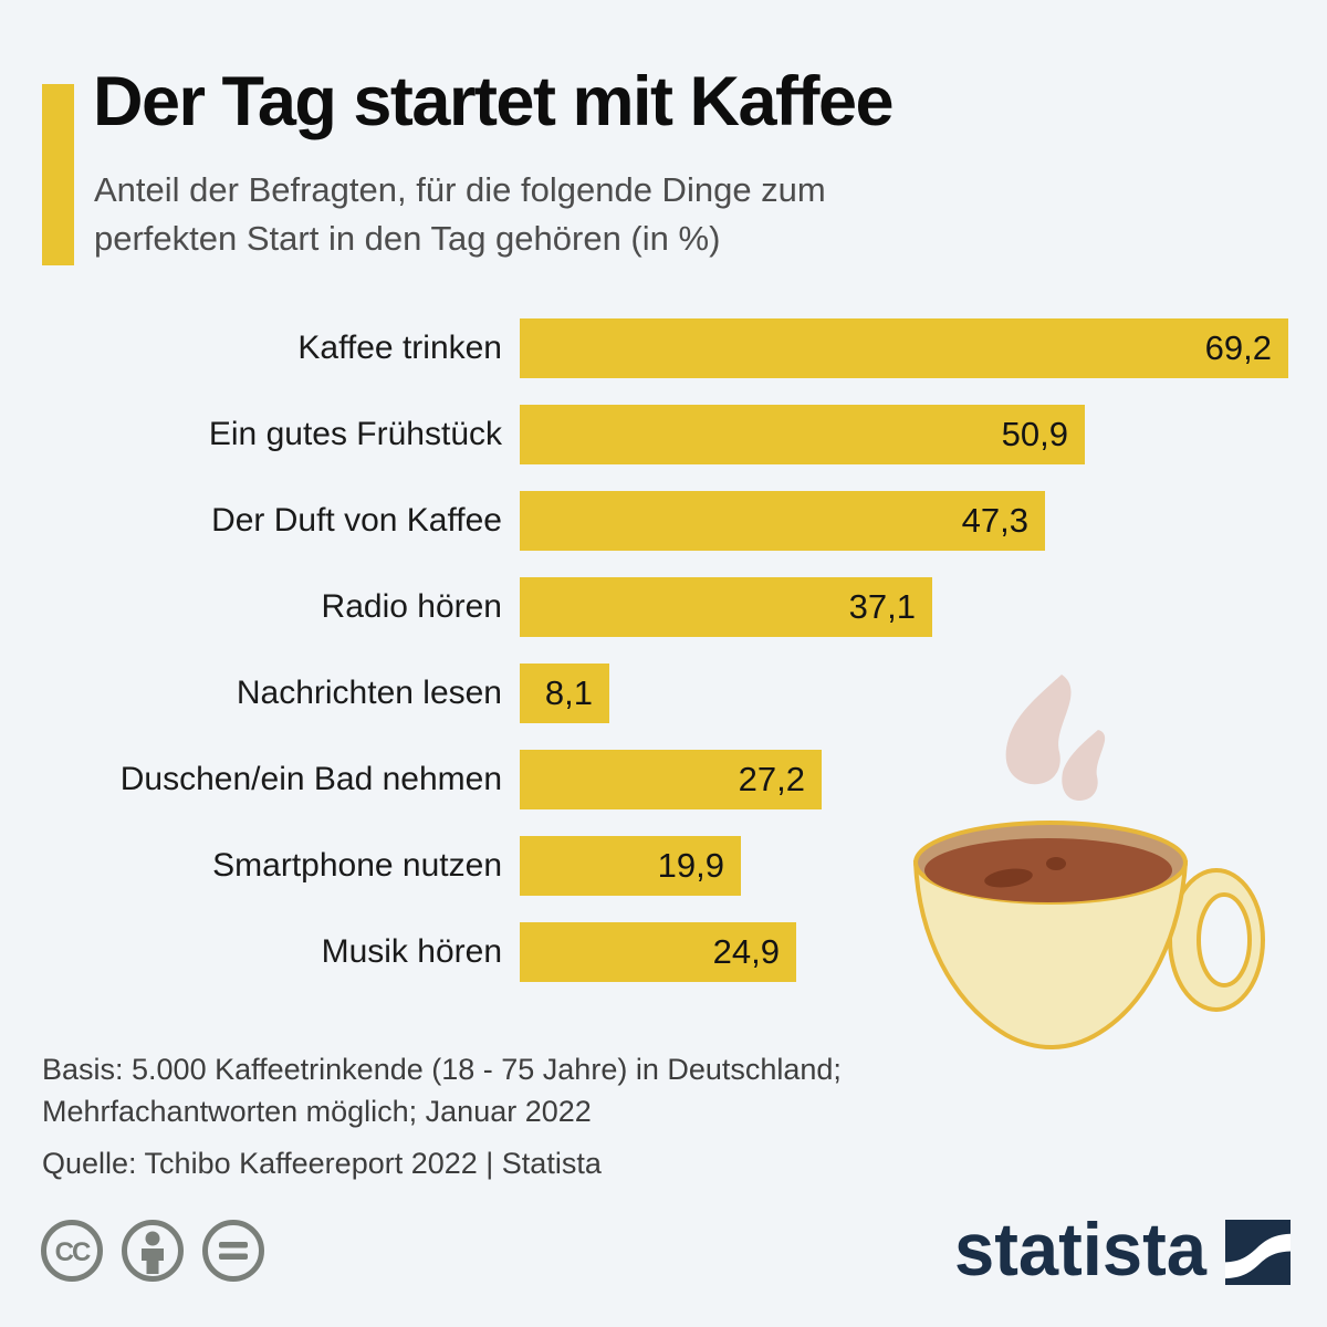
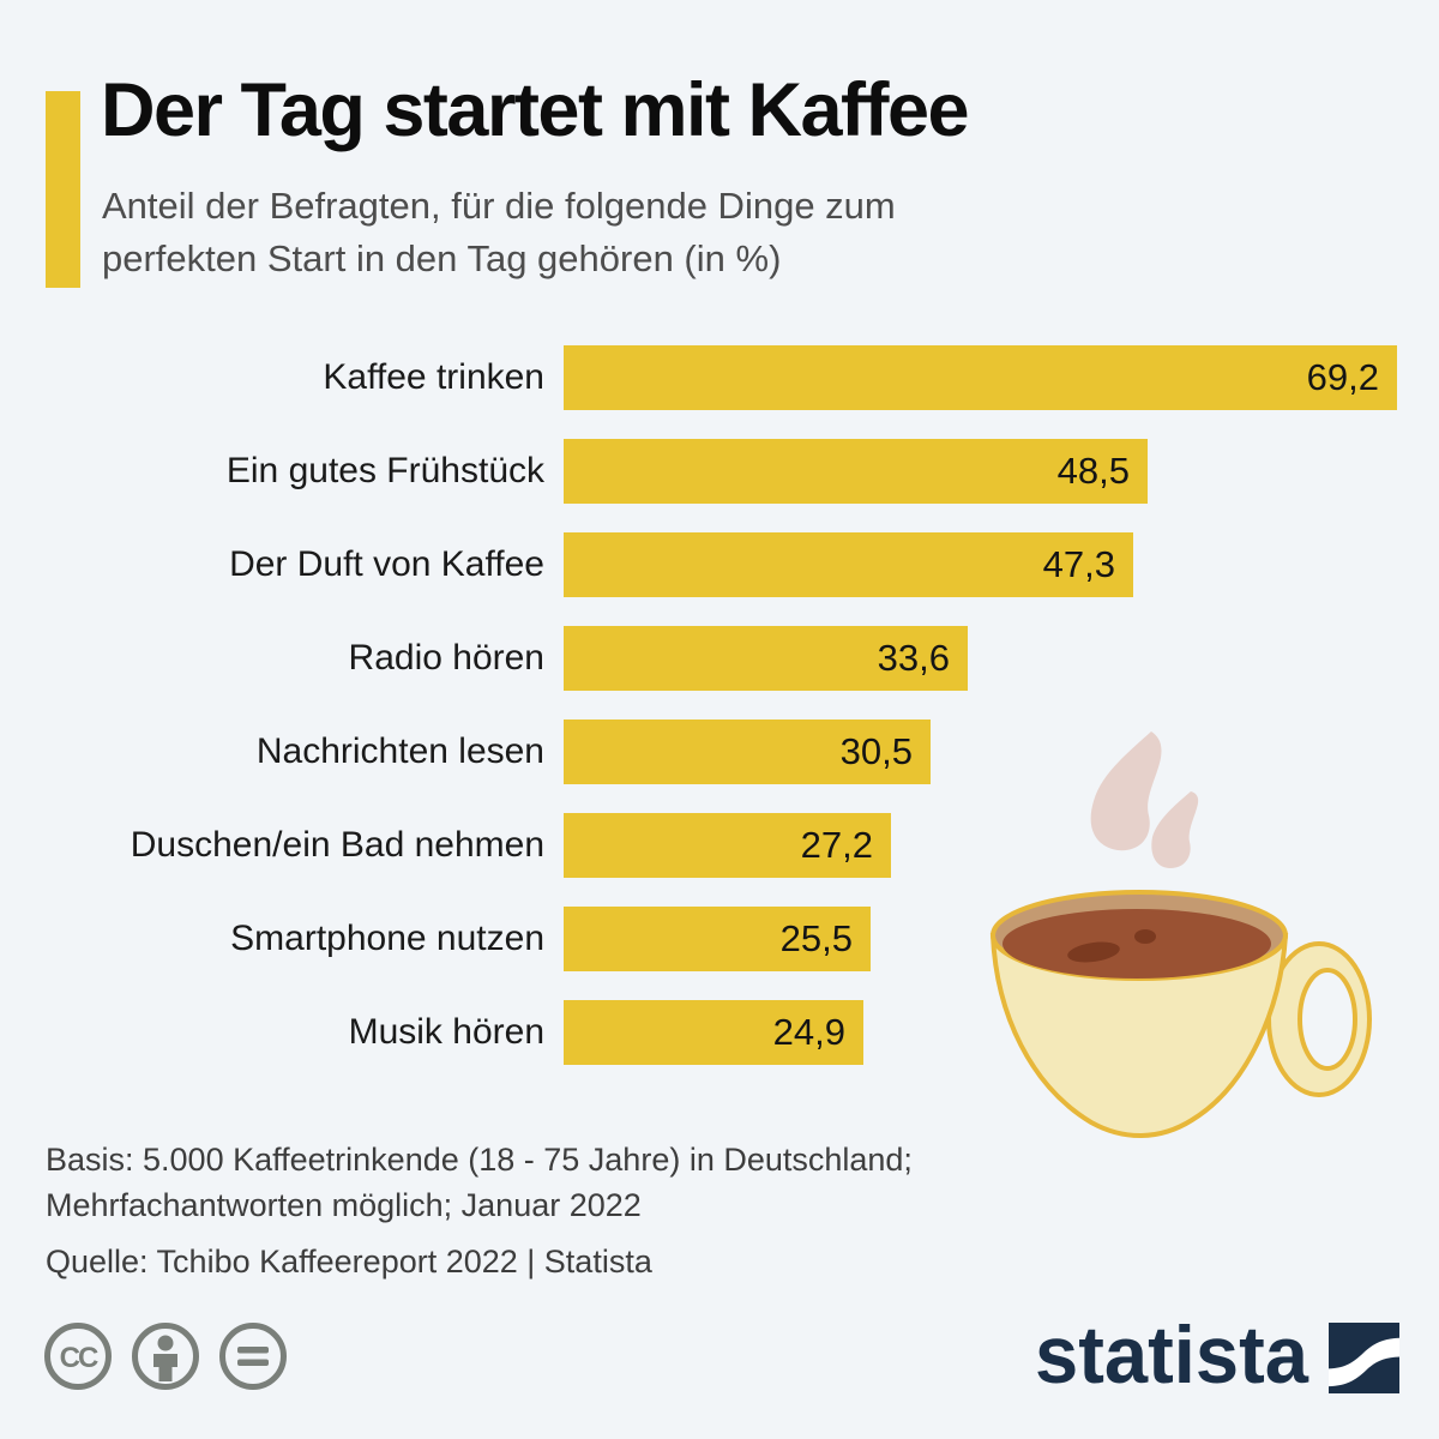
Ein gutes Frühstück: 50,9 -> 48,5
Radio hören: 37,1 -> 33,6
Nachrichten lesen: 8,1 -> 30,5
Smartphone nutzen: 19,9 -> 25,5
